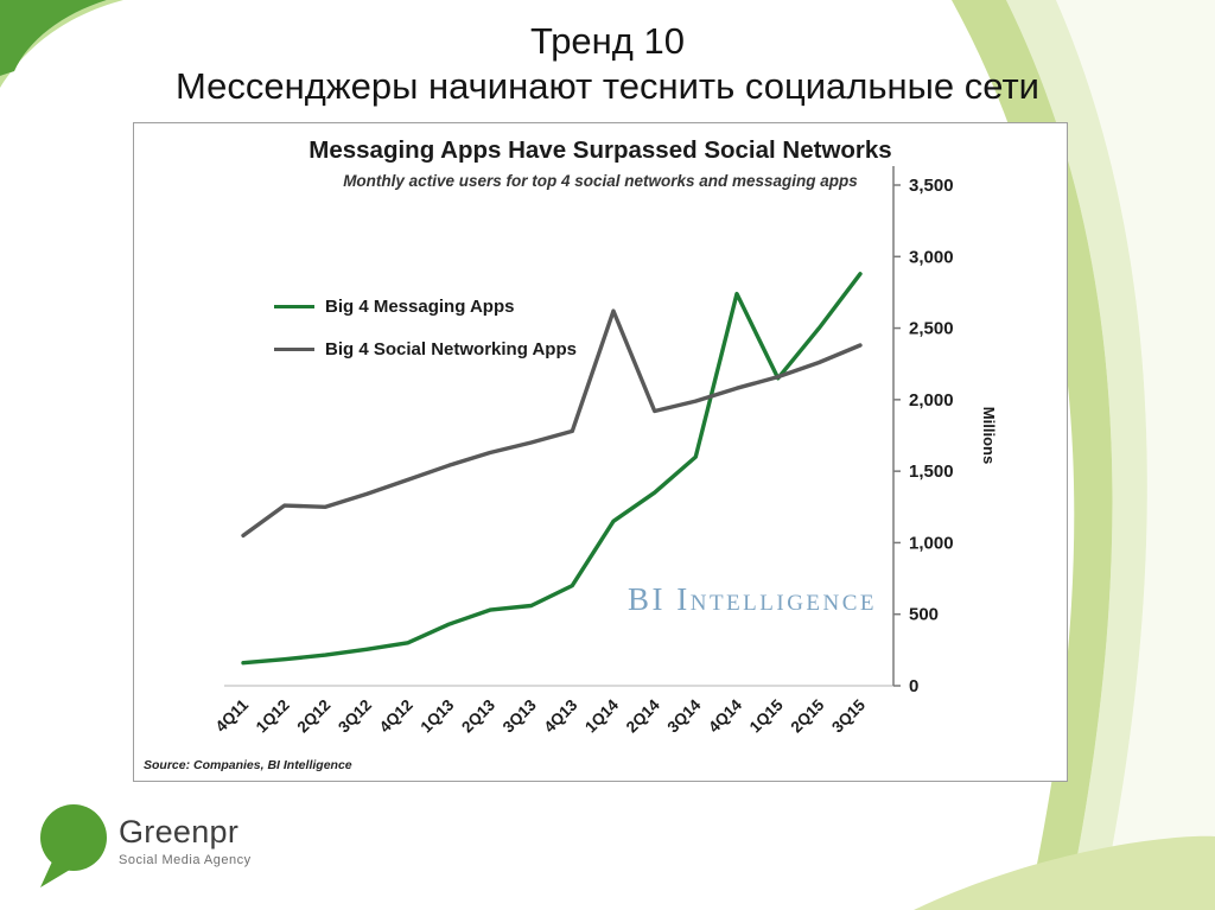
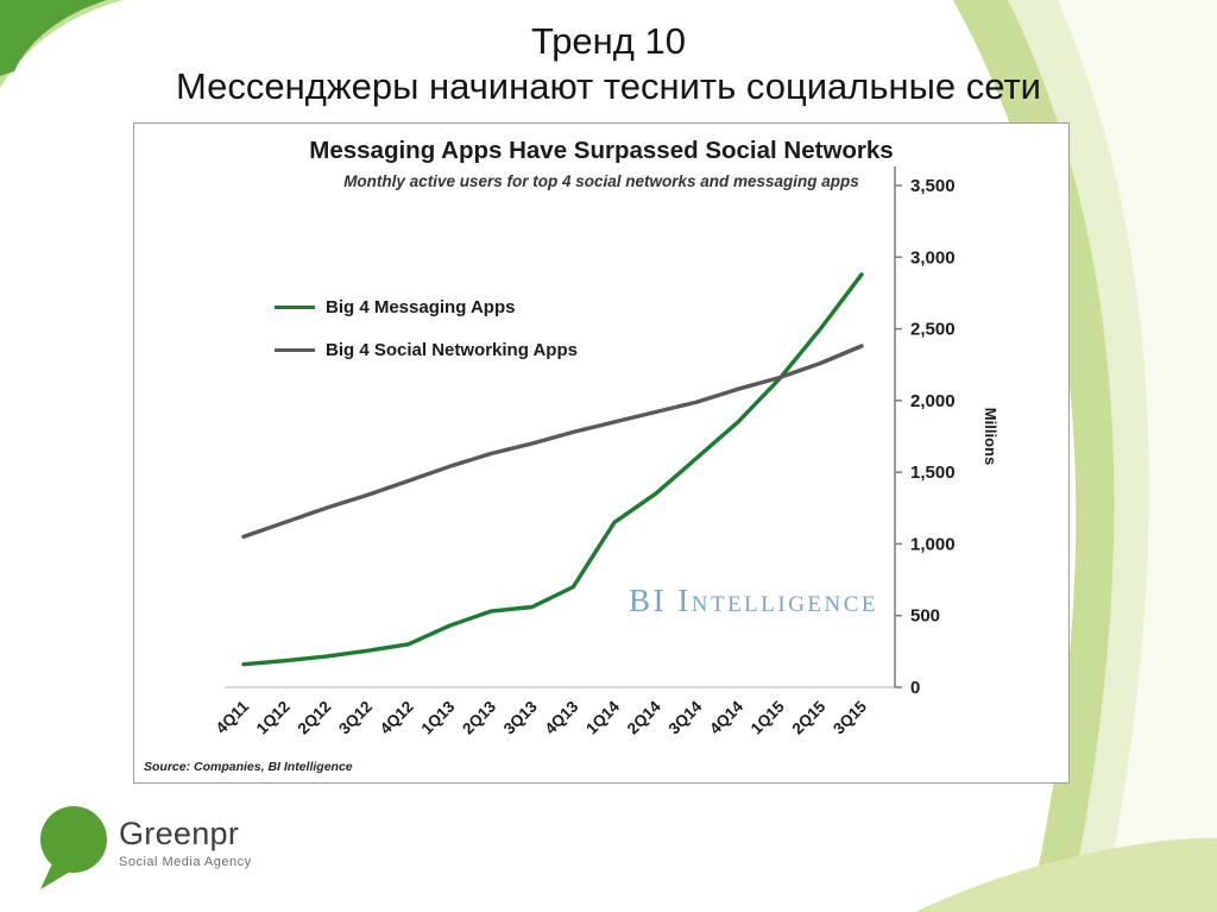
Big 4 Social Networking Apps/1Q12: 1260 -> 1150
Big 4 Social Networking Apps/1Q14: 2620 -> 1850
Big 4 Messaging Apps/4Q14: 2740 -> 1850
